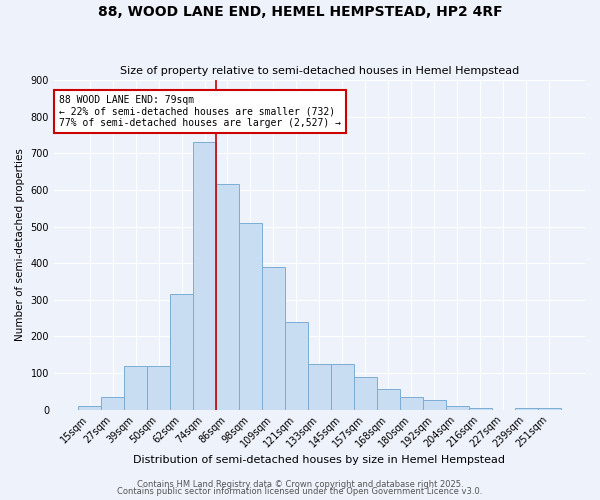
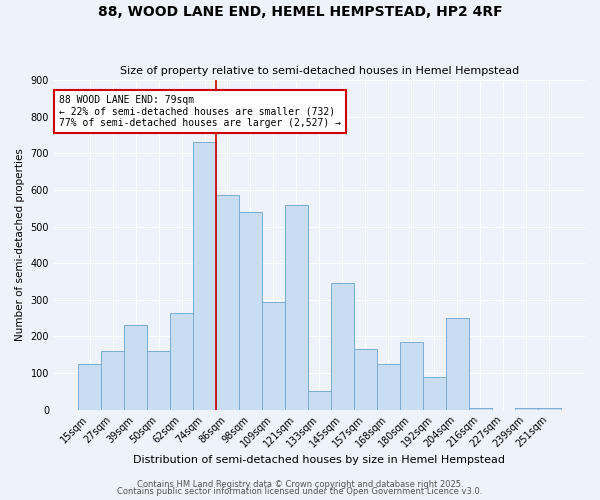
15sqm: 10 -> 125
27sqm: 35 -> 160
39sqm: 120 -> 230
50sqm: 120 -> 160
62sqm: 315 -> 265
86sqm: 615 -> 585
98sqm: 510 -> 540
109sqm: 390 -> 295
121sqm: 240 -> 560
133sqm: 125 -> 50
145sqm: 125 -> 345
157sqm: 90 -> 165
168sqm: 55 -> 125
180sqm: 35 -> 185
192sqm: 25 -> 90
204sqm: 10 -> 250
